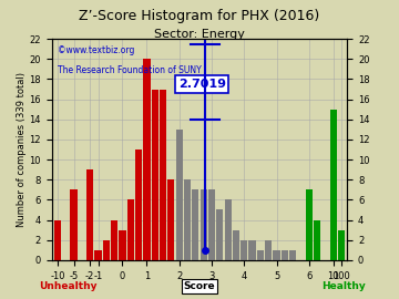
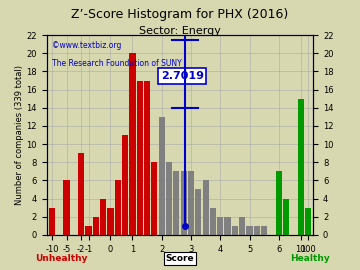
-10: 4 -> 3
-5: 7 -> 6
